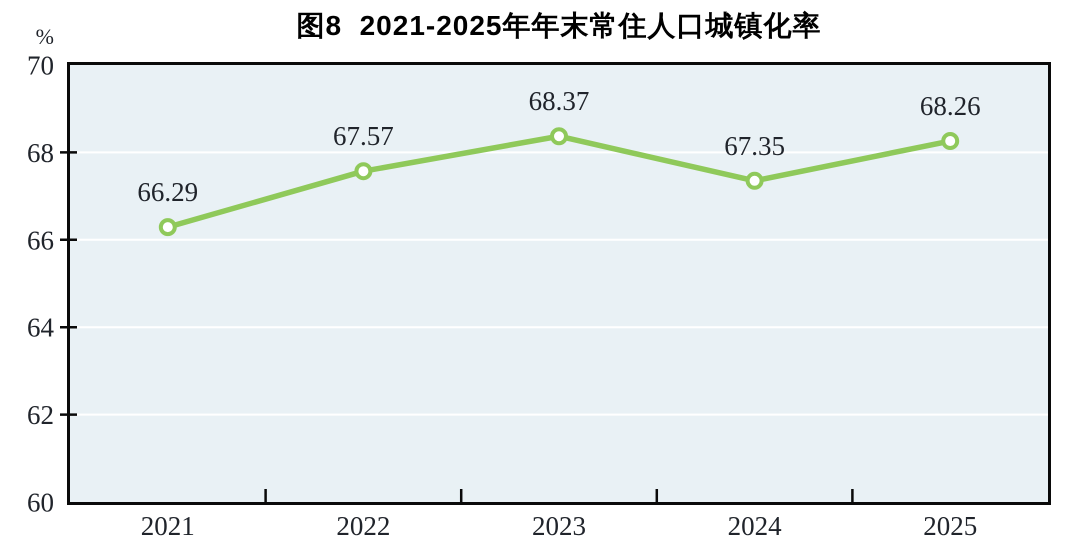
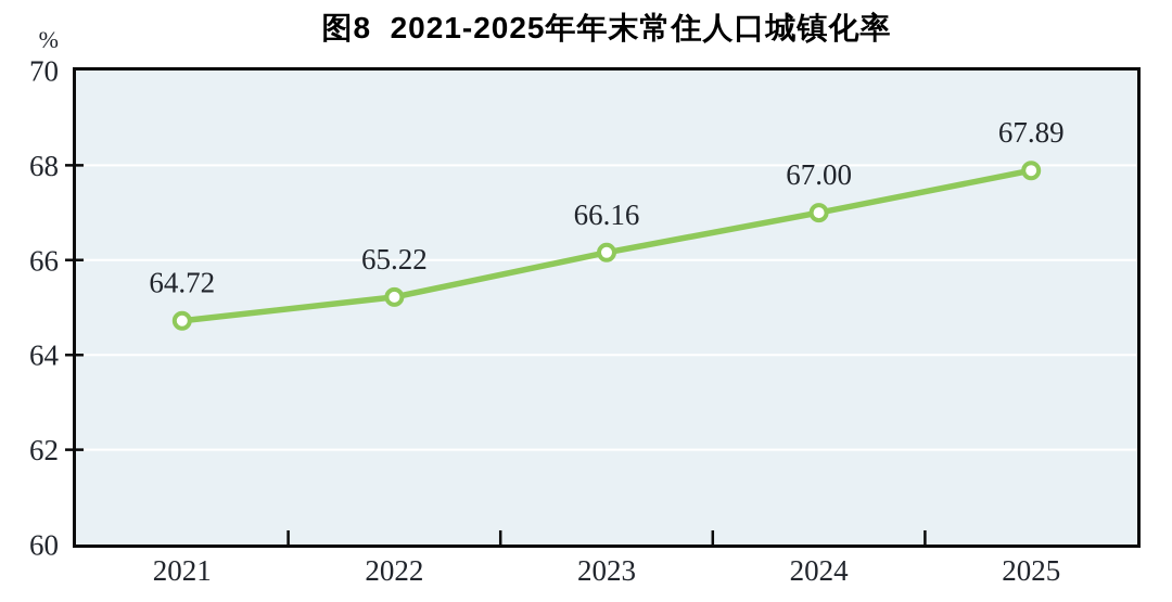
2021: 66.29 -> 64.72
2022: 67.57 -> 65.22
2023: 68.37 -> 66.16
2024: 67.35 -> 67.00
2025: 68.26 -> 67.89
